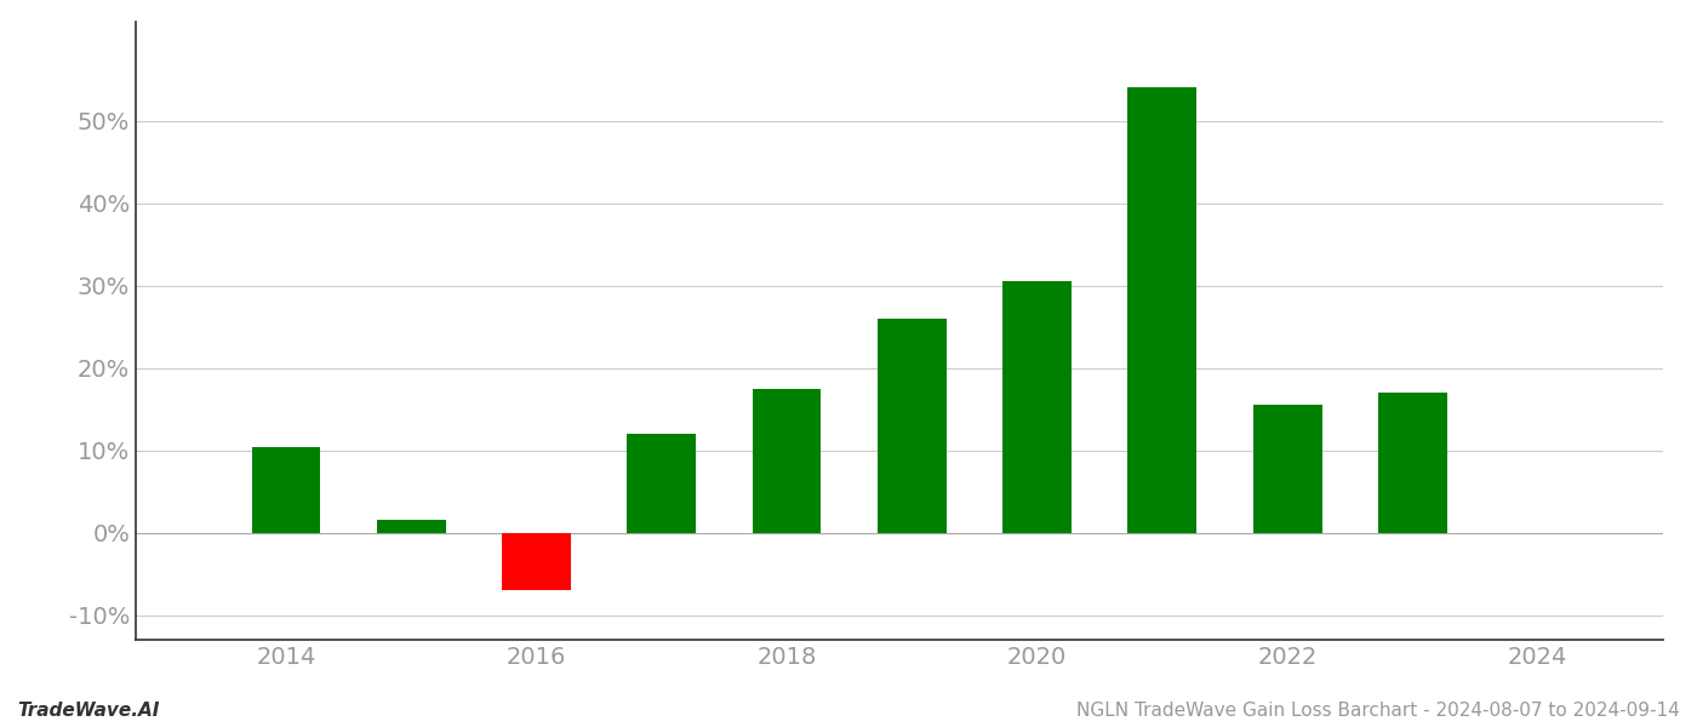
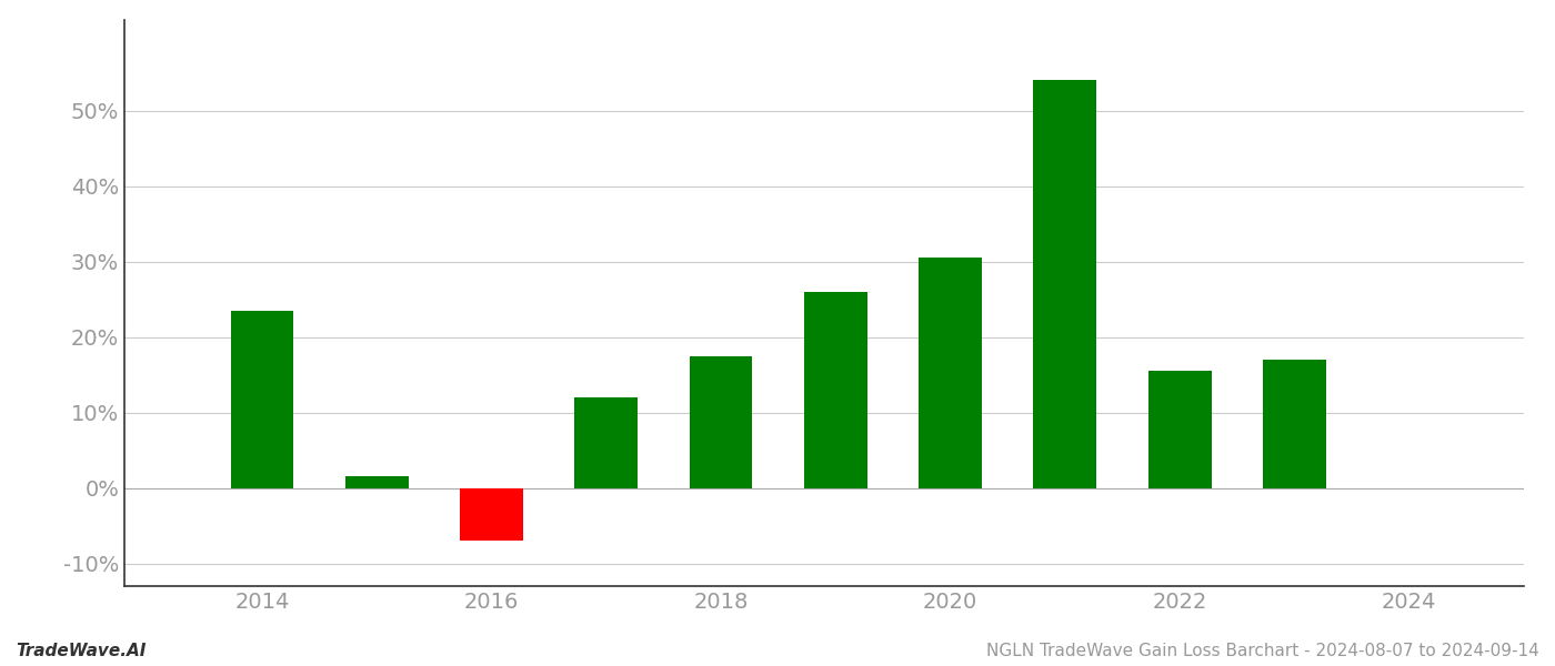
2014: 10.4% -> 23.5%
